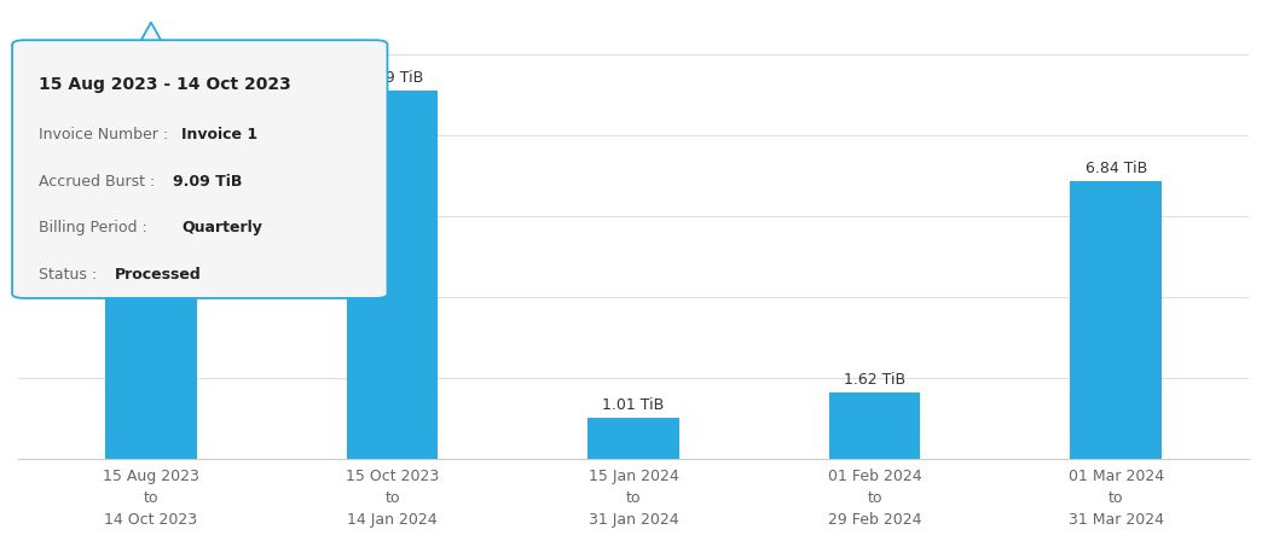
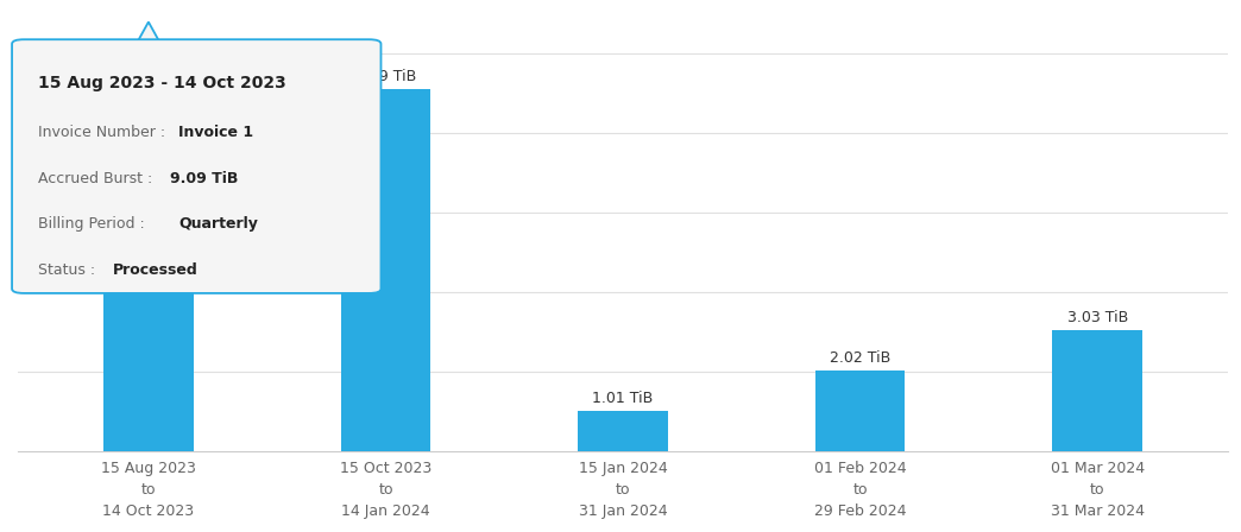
01 Feb 2024 to 29 Feb 2024: 1.62 -> 2.02
01 Mar 2024 to 31 Mar 2024: 6.84 -> 3.03
